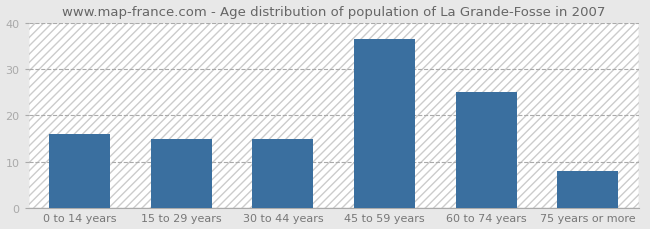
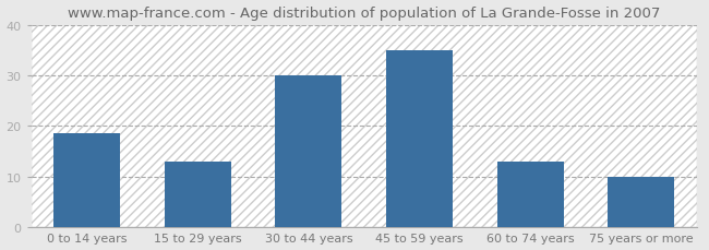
0 to 14 years: 16.0 -> 18.5
15 to 29 years: 15.0 -> 13.0
30 to 44 years: 15.0 -> 30.0
45 to 59 years: 36.5 -> 35.0
60 to 74 years: 25.0 -> 13.0
75 years or more: 8.0 -> 10.0
